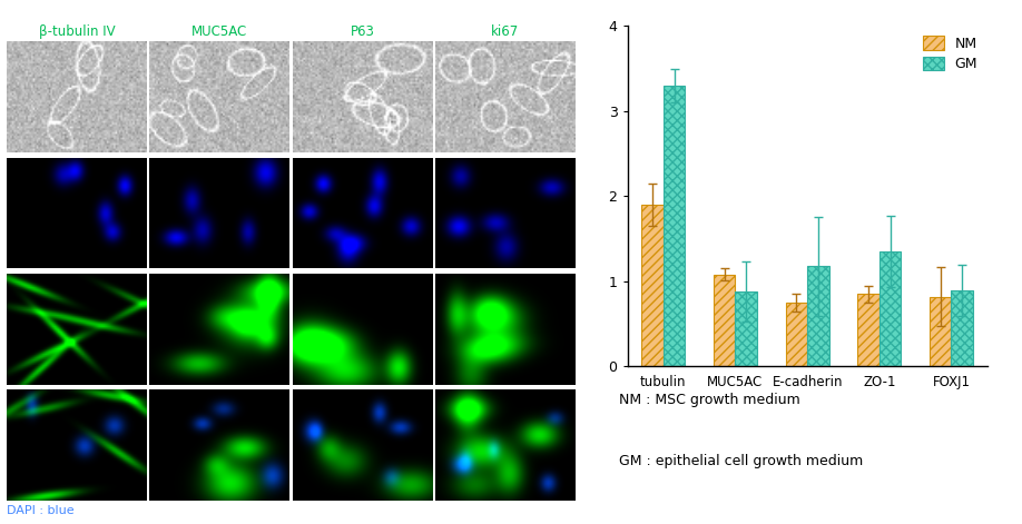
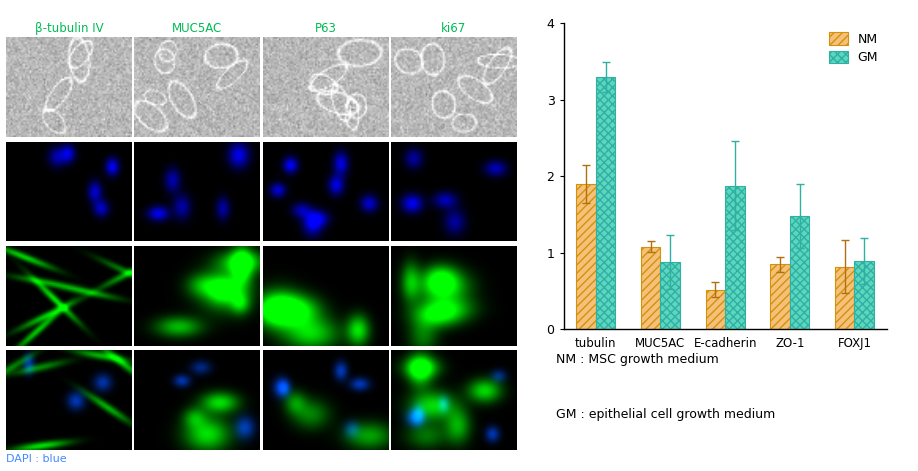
NM/E-cadherin: 0.75 -> 0.52
GM/E-cadherin: 1.18 -> 1.88
GM/ZO-1: 1.35 -> 1.48
